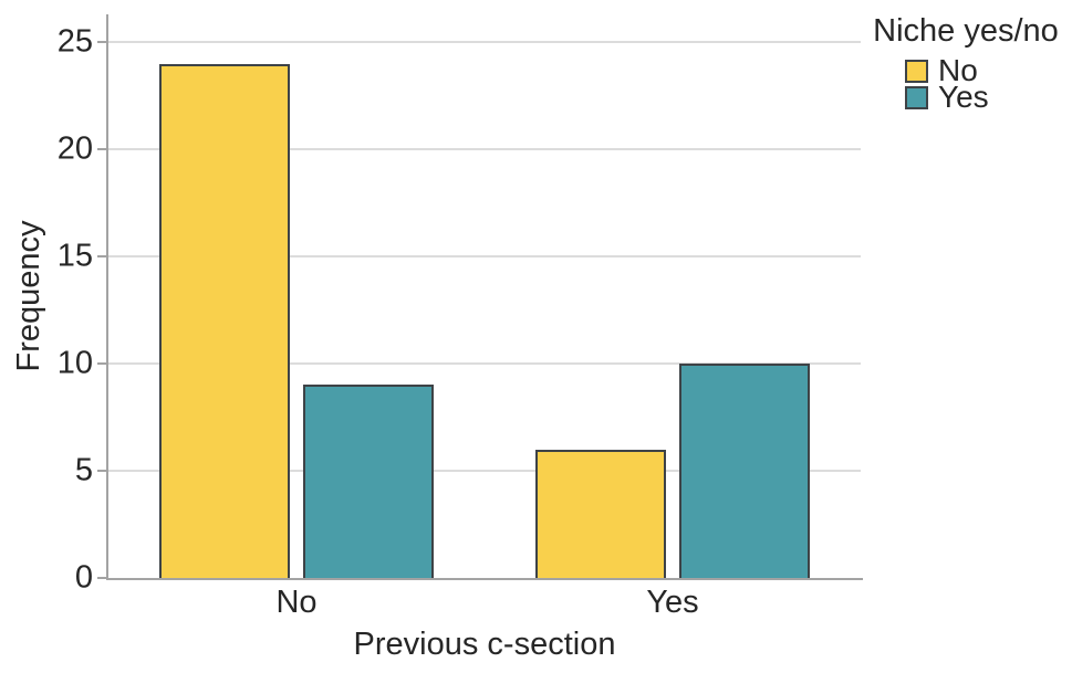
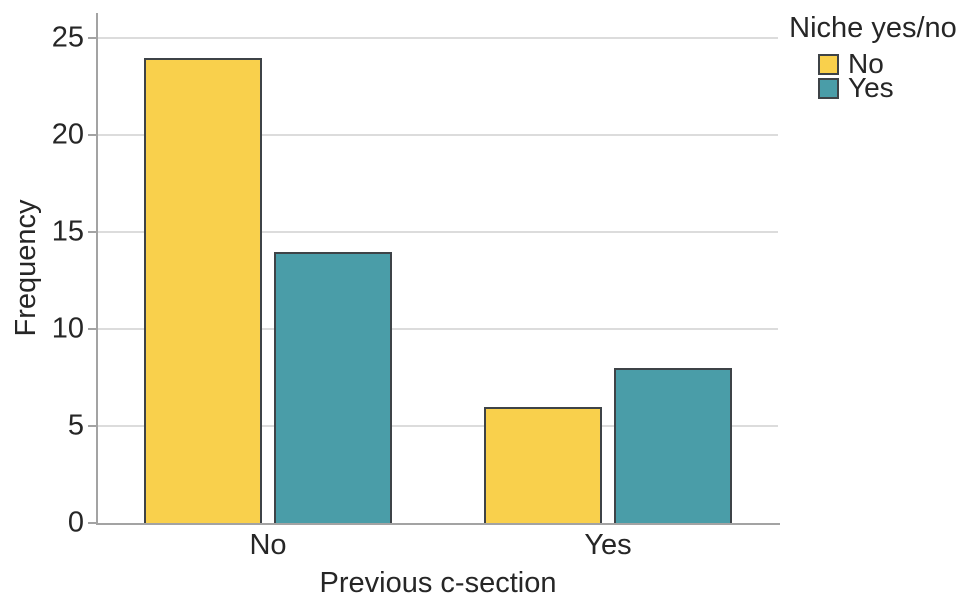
Yes/No: 9 -> 14
Yes/Yes: 10 -> 8
